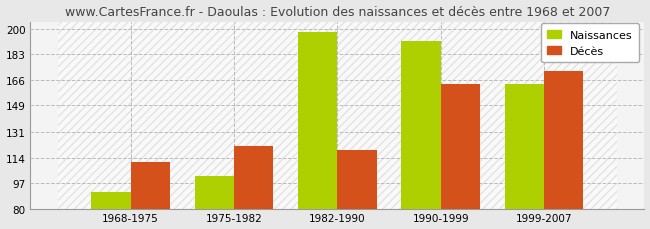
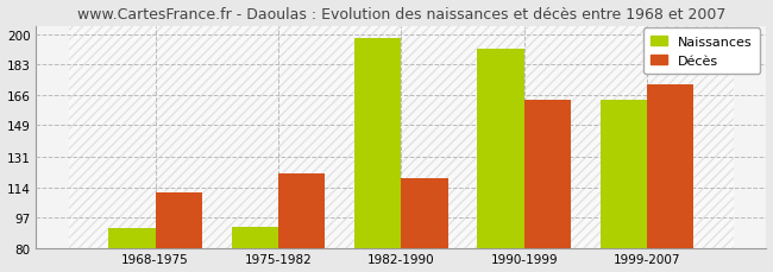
Naissances/1975-1982: 102 -> 92
